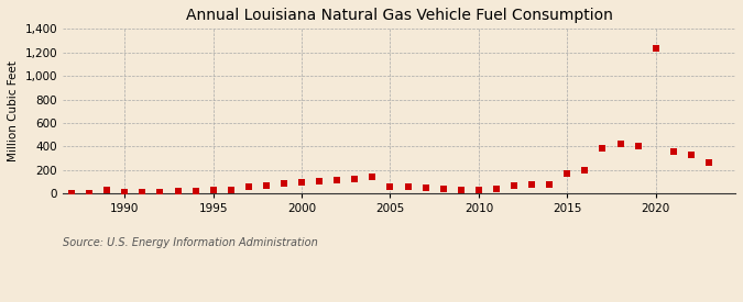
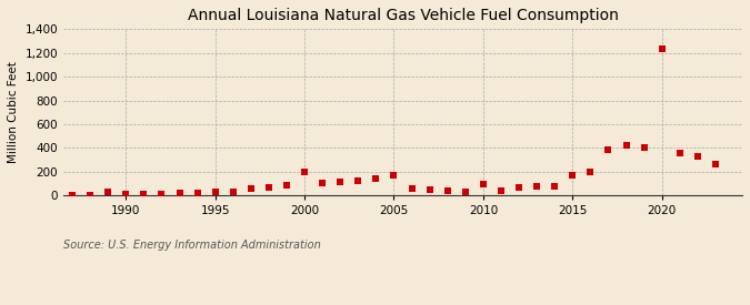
2000: 100 -> 200
2005: 60 -> 170
2010: 40 -> 100
